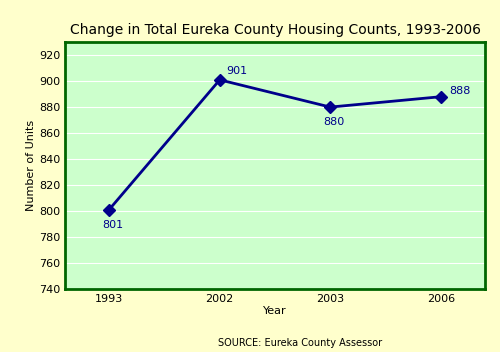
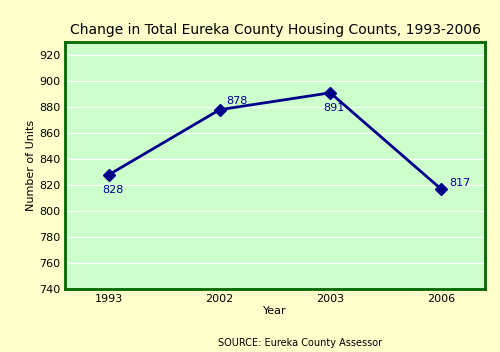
1993: 801 -> 828
2002: 901 -> 878
2003: 880 -> 891
2006: 888 -> 817
